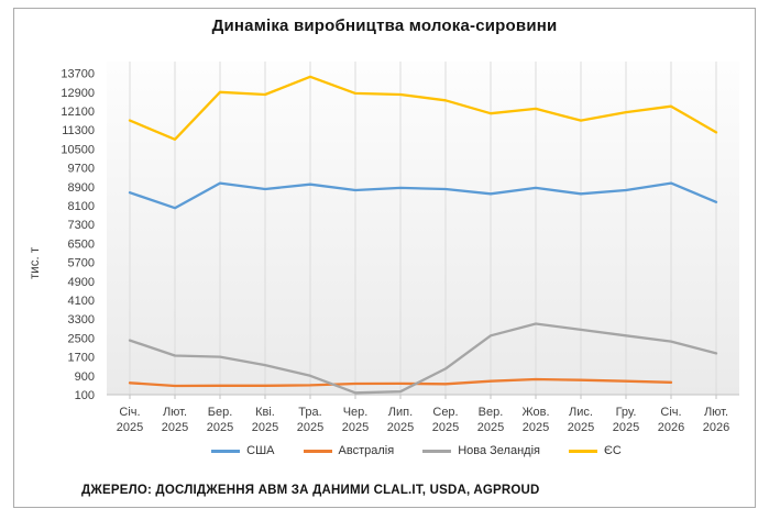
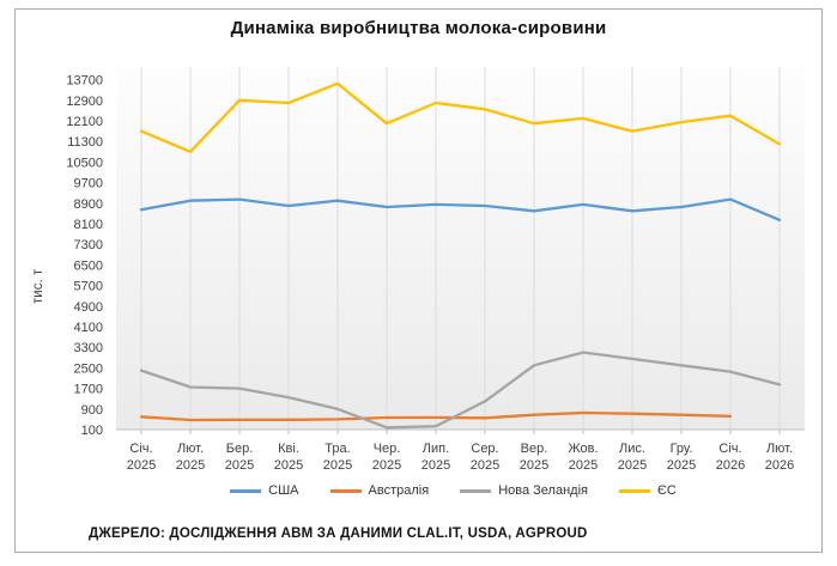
США/Лют. 2025: 8000 -> 9000
ЄС/Чер. 2025: 12800 -> 12000
